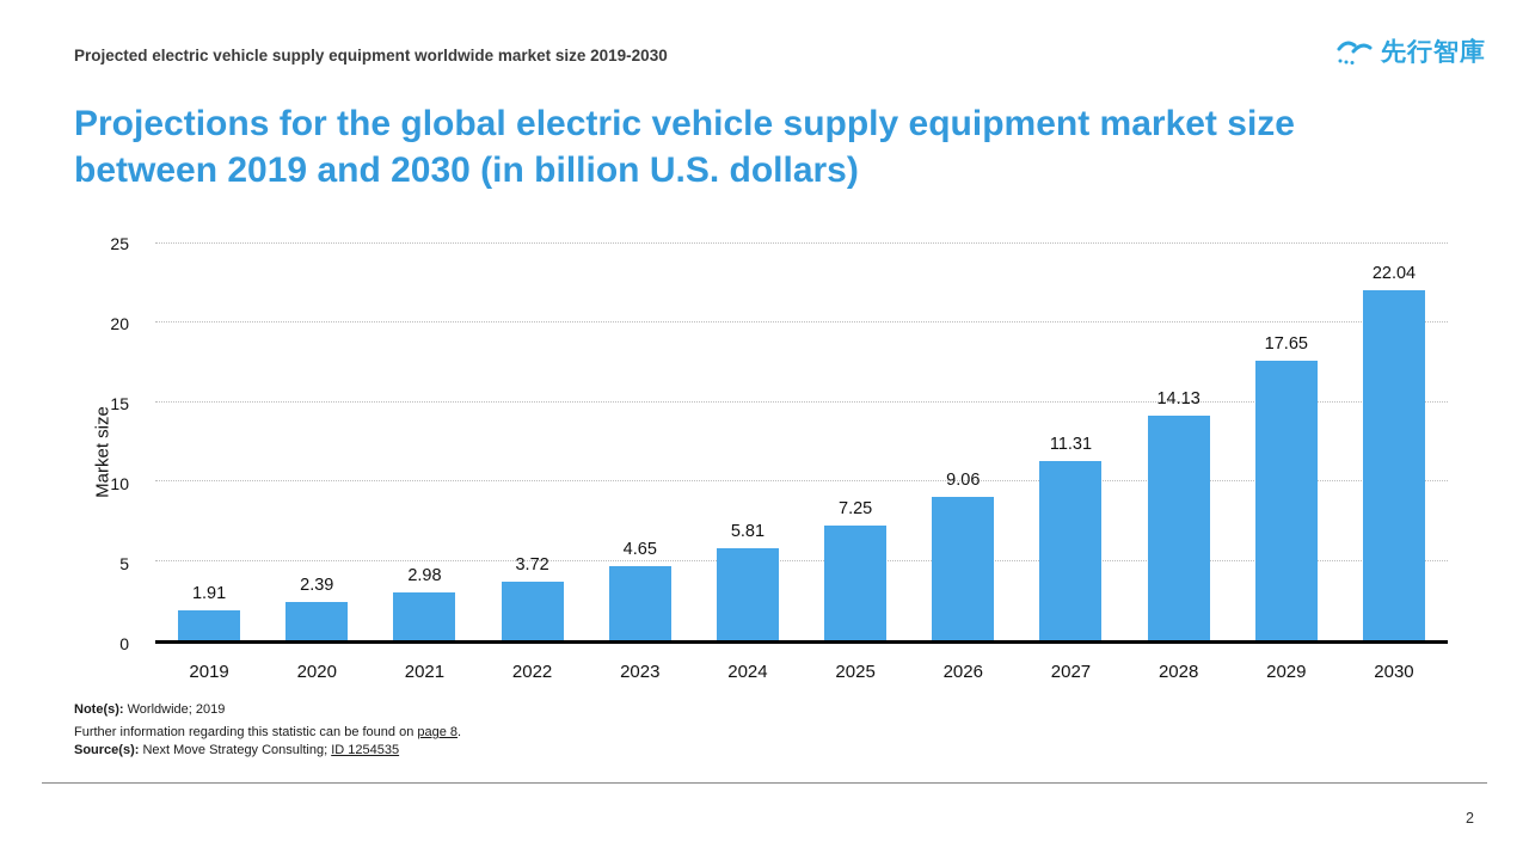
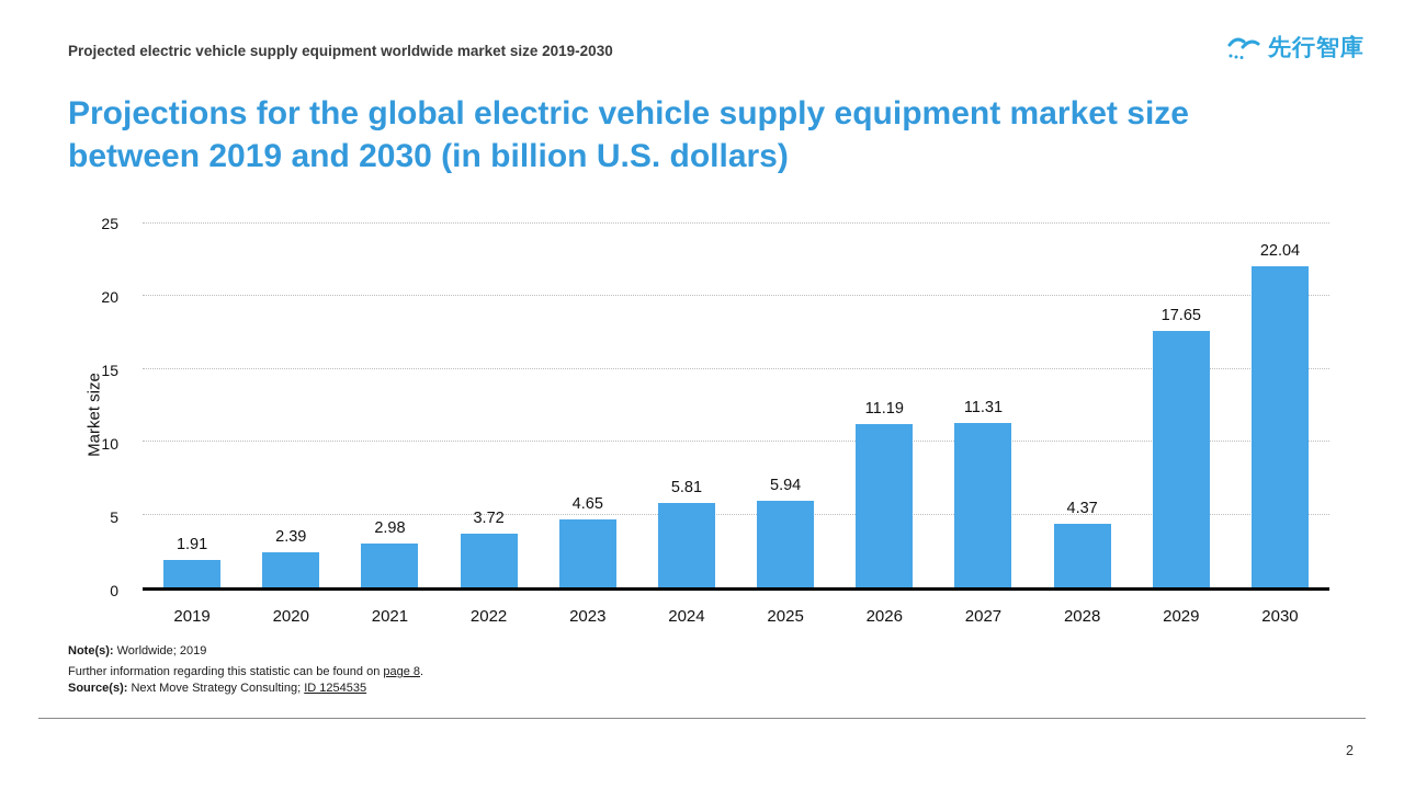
2025: 7.25 -> 5.94
2026: 9.06 -> 11.19
2028: 14.13 -> 4.37
